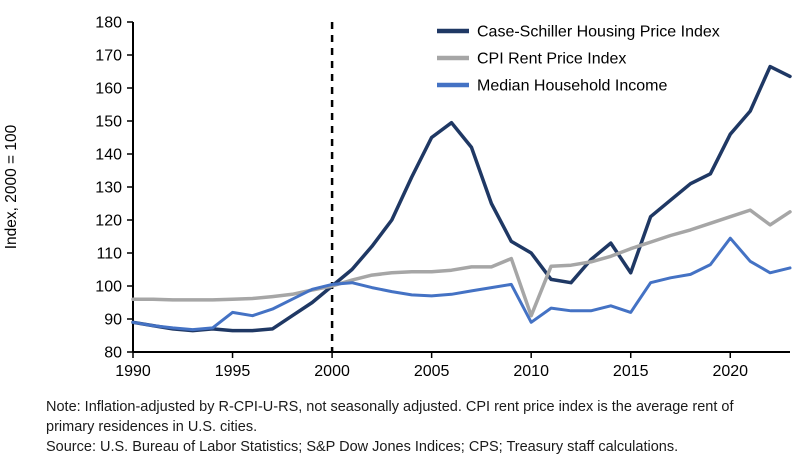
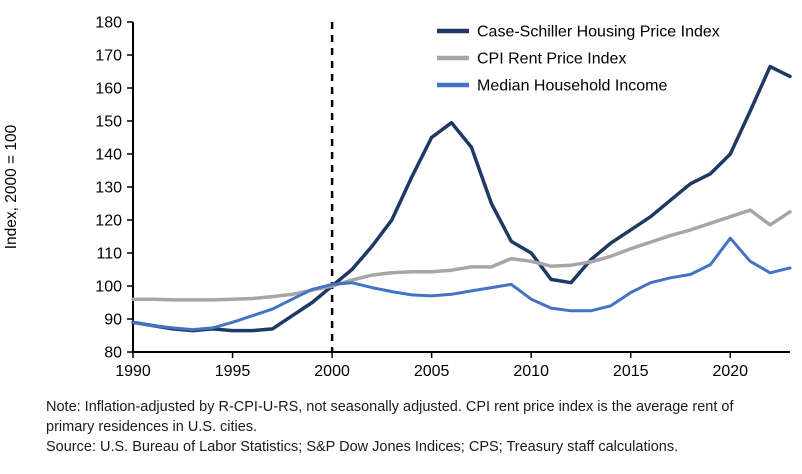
Median Household Income/1995: 92 -> 89
CPI Rent Price Index/2010: 91 -> 108
Median Household Income/2010: 89 -> 96
Case-Schiller Housing Price Index/2015: 104 -> 117
Median Household Income/2015: 92 -> 98
Case-Schiller Housing Price Index/2020: 146 -> 140
